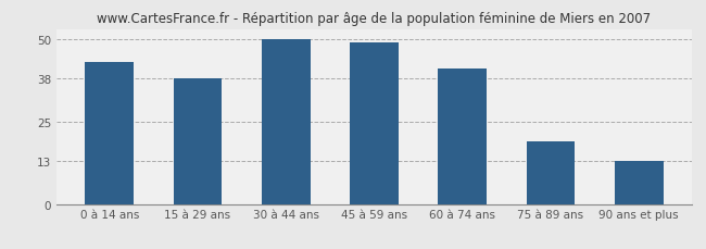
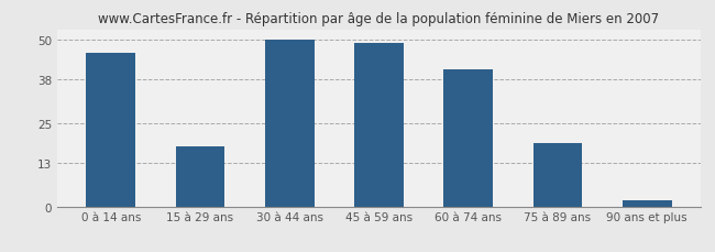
0 à 14 ans: 43 -> 46
15 à 29 ans: 38 -> 18
90 ans et plus: 13 -> 2
